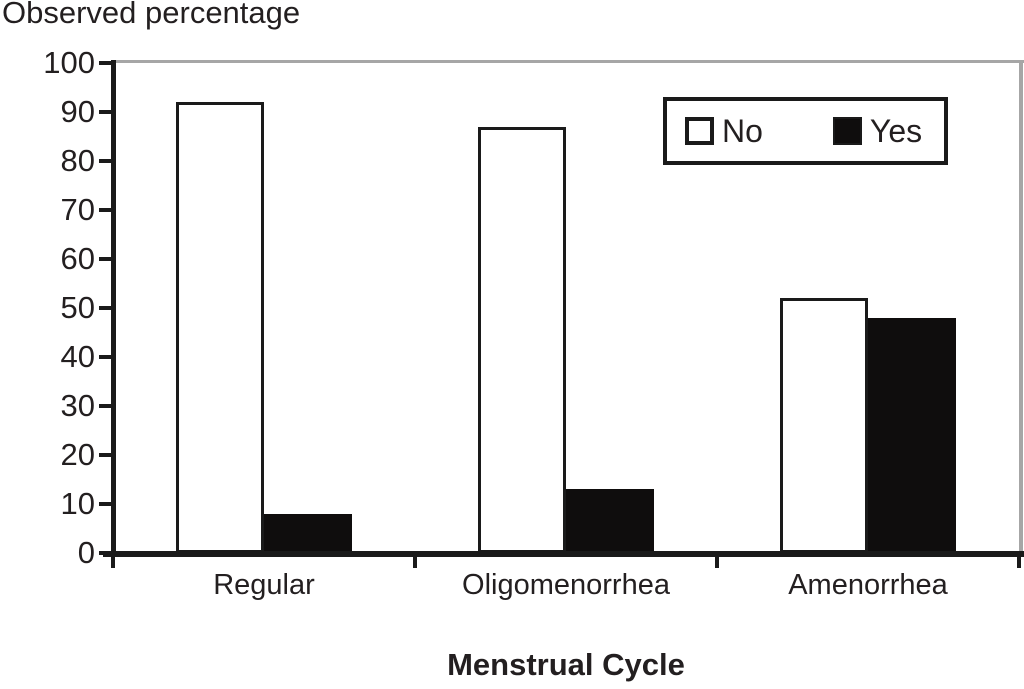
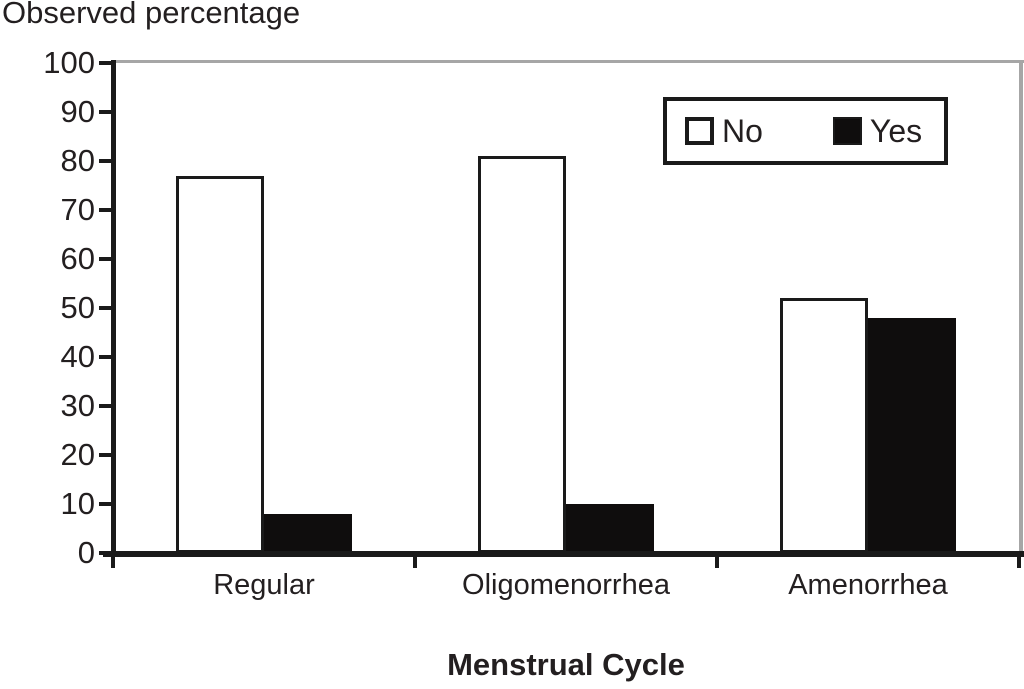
No/Regular: 92 -> 77
No/Oligomenorrhea: 87 -> 81
Yes/Oligomenorrhea: 13 -> 10
